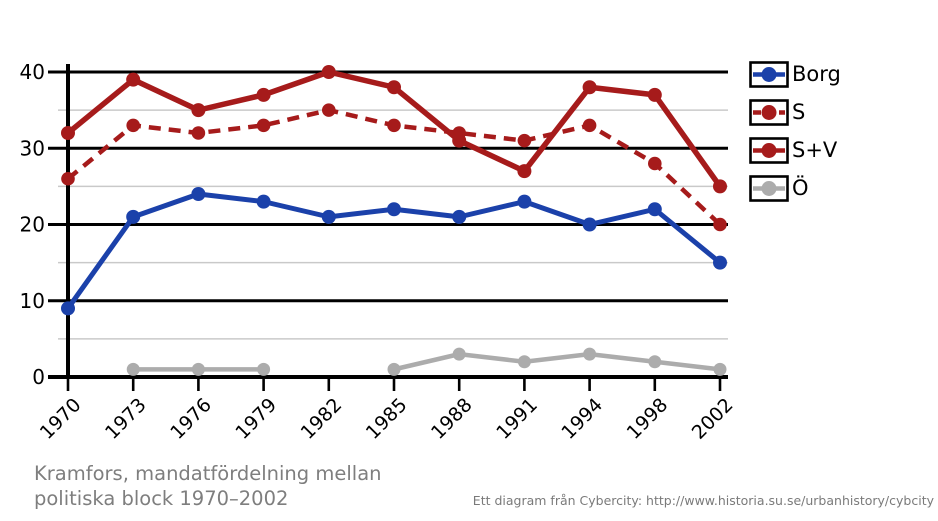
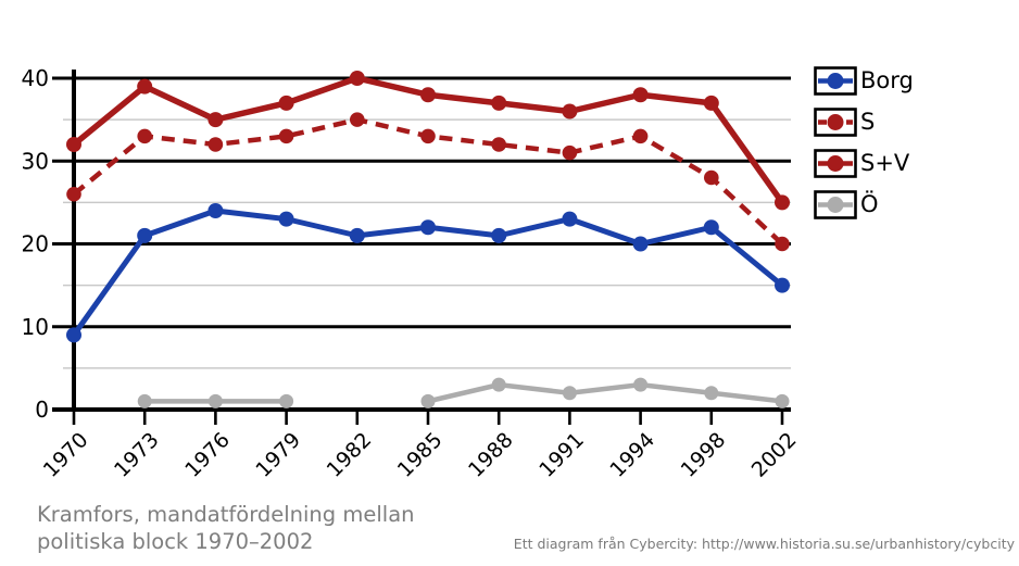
S+V/1988: 31 -> 37
S+V/1991: 27 -> 36
